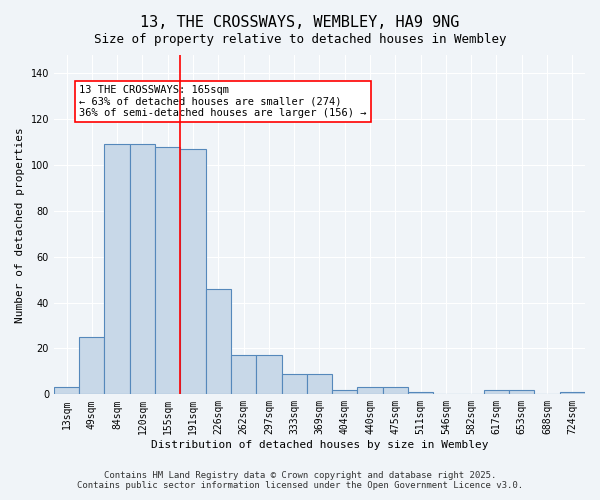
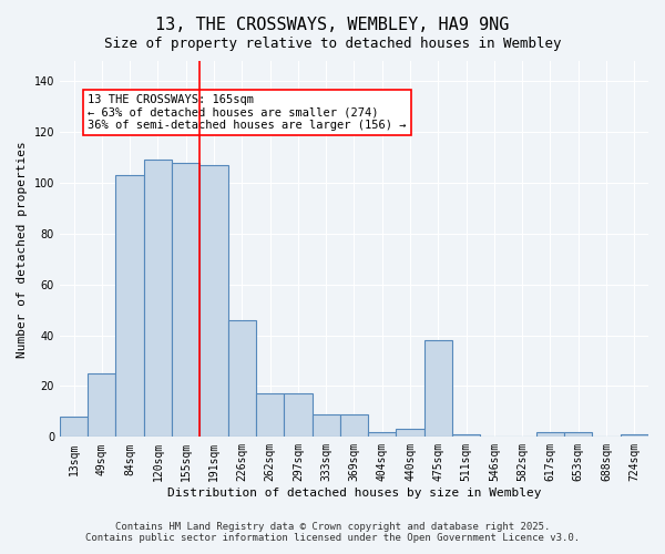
13sqm: 3 -> 8
84sqm: 109 -> 103
475sqm: 3 -> 38
